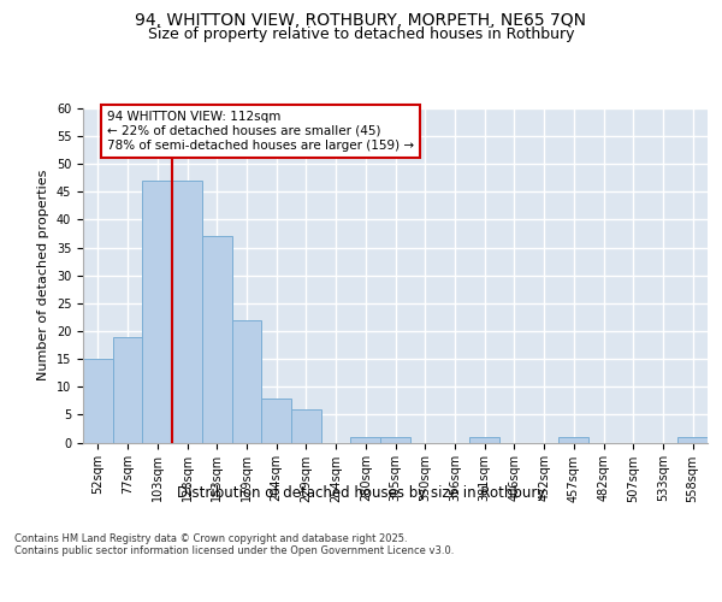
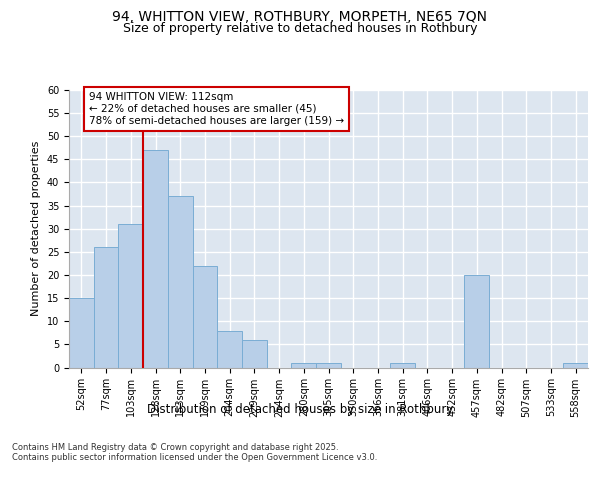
77sqm: 19 -> 26
103sqm: 47 -> 31
457sqm: 1 -> 20
